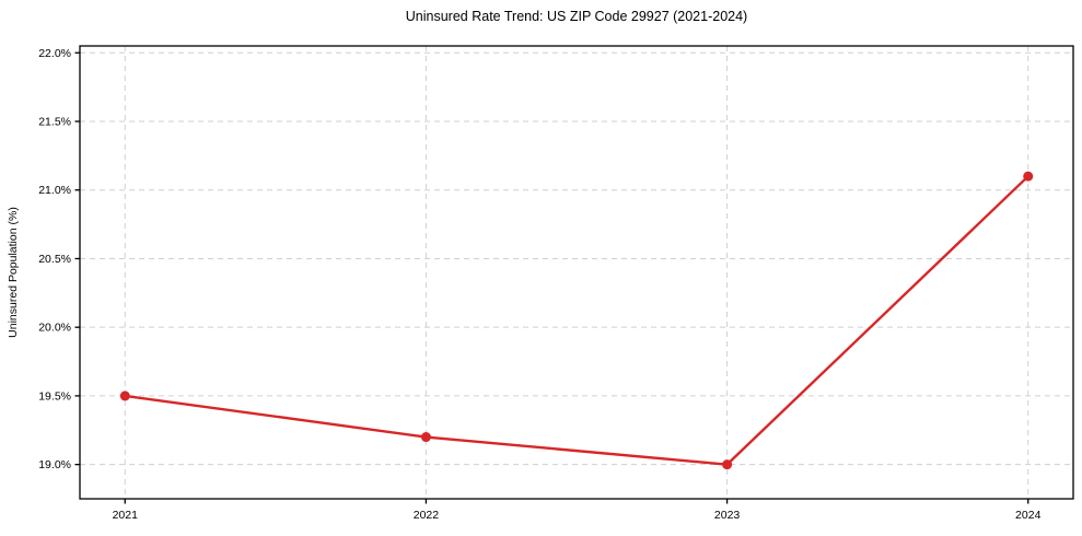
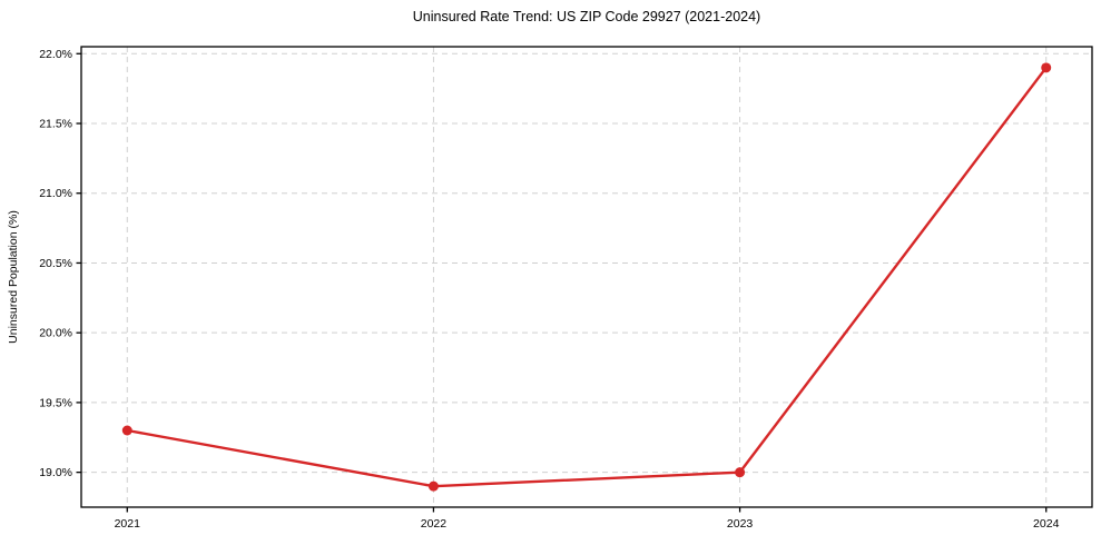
2021: 19.5% -> 19.3%
2022: 19.2% -> 18.9%
2024: 21.1% -> 21.9%
